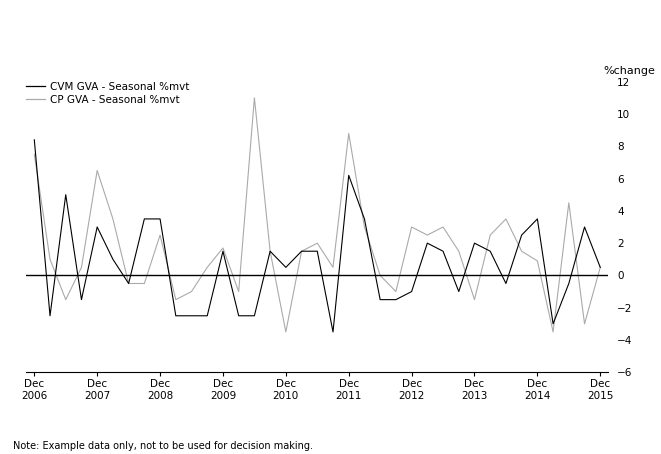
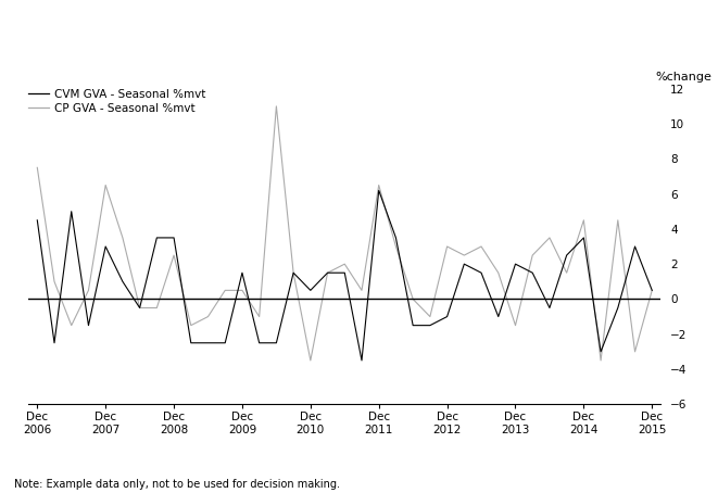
CVM GVA - Seasonal %mvt/Dec 2006: 8.4 -> 4.5
CP GVA - Seasonal %mvt/Dec 2009: 1.7 -> 0.5
CP GVA - Seasonal %mvt/Dec 2011: 8.8 -> 6.5
CP GVA - Seasonal %mvt/Dec 2014: 0.9 -> 4.5
